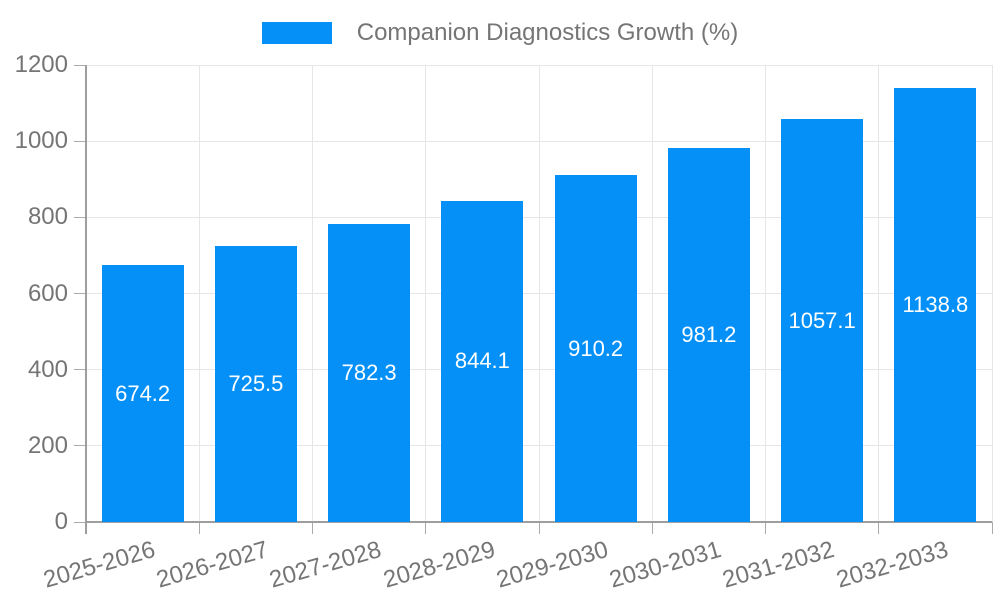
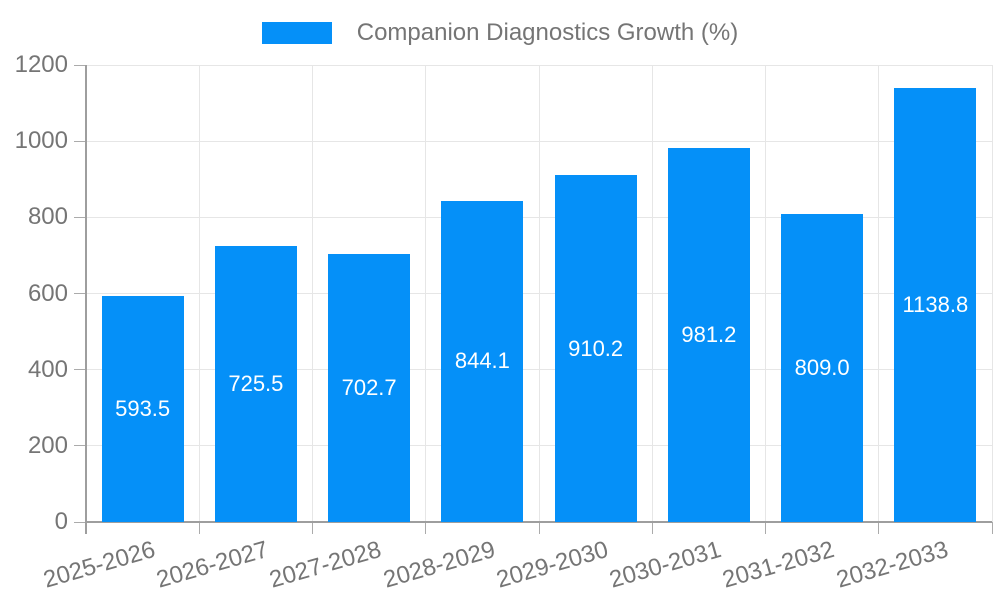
2025-2026: 674.2 -> 593.5
2027-2028: 782.3 -> 702.7
2031-2032: 1057.1 -> 809.0
